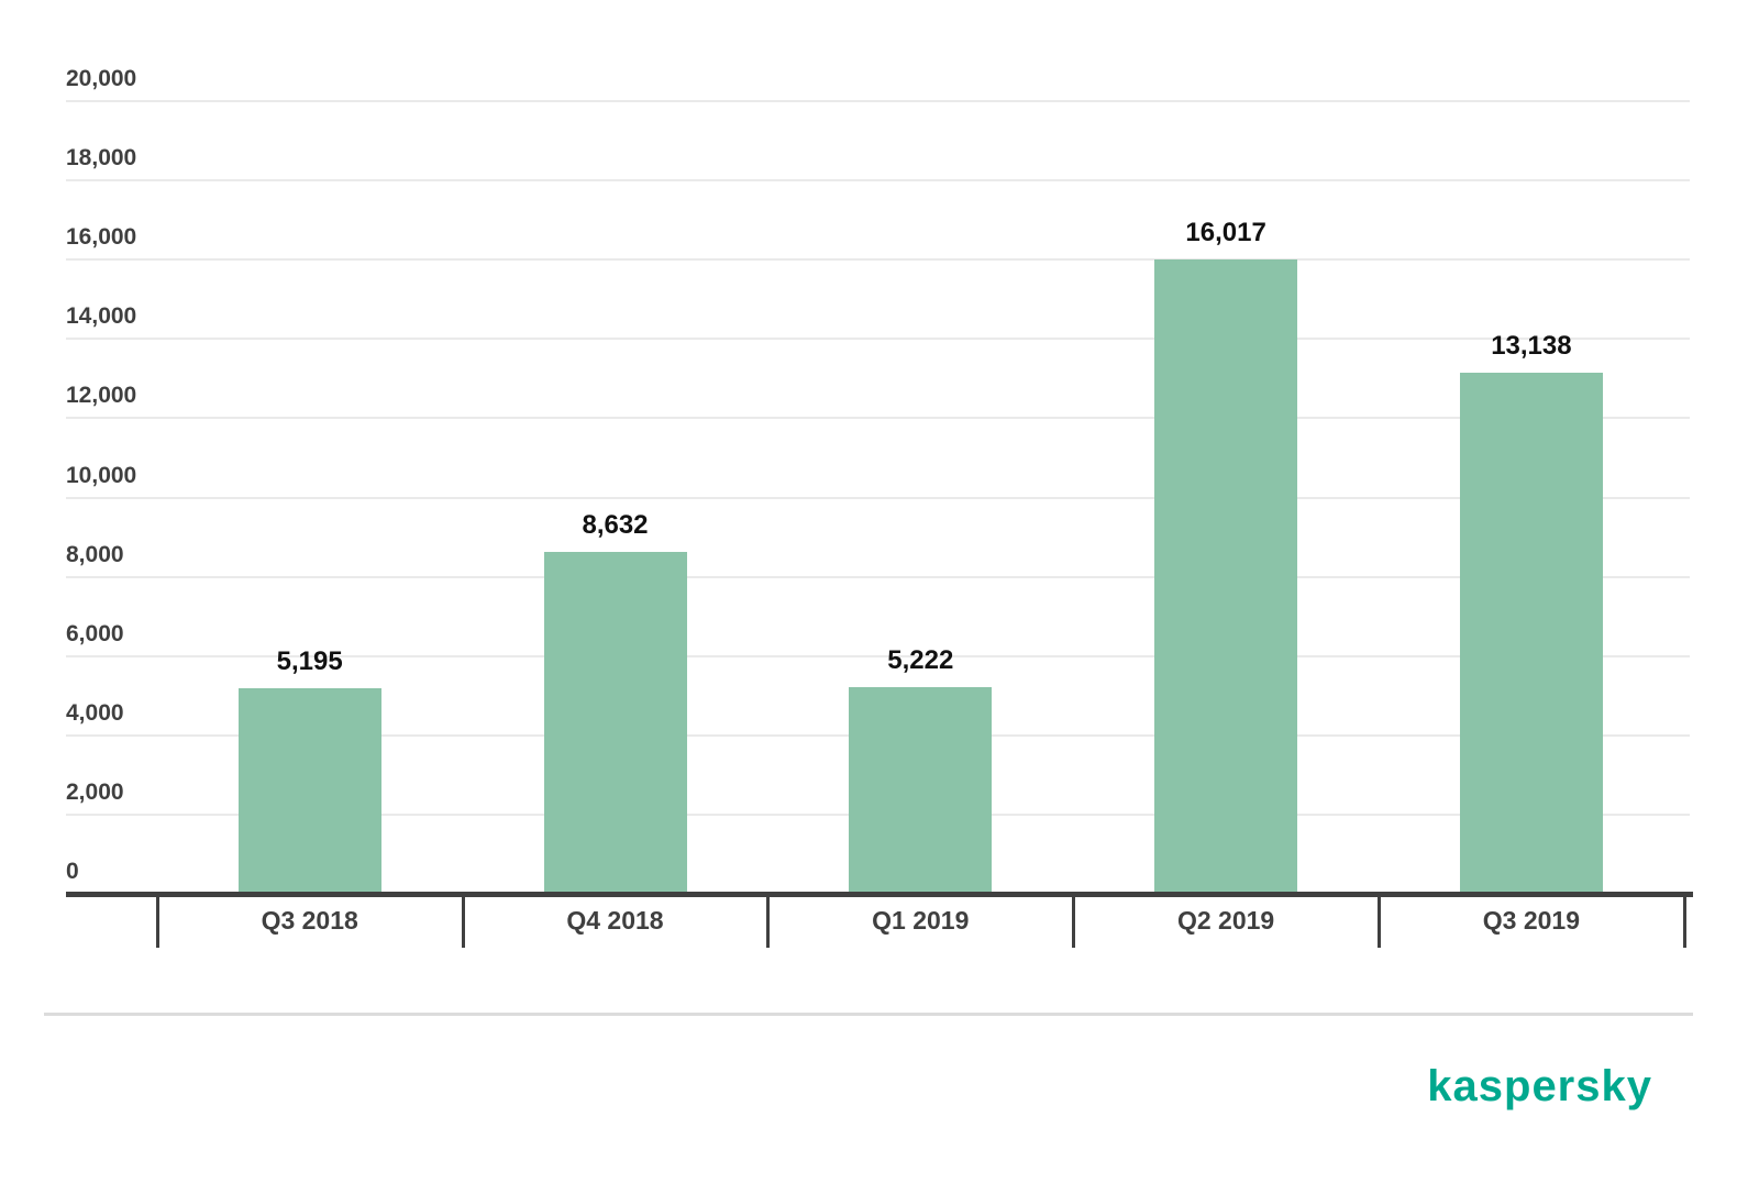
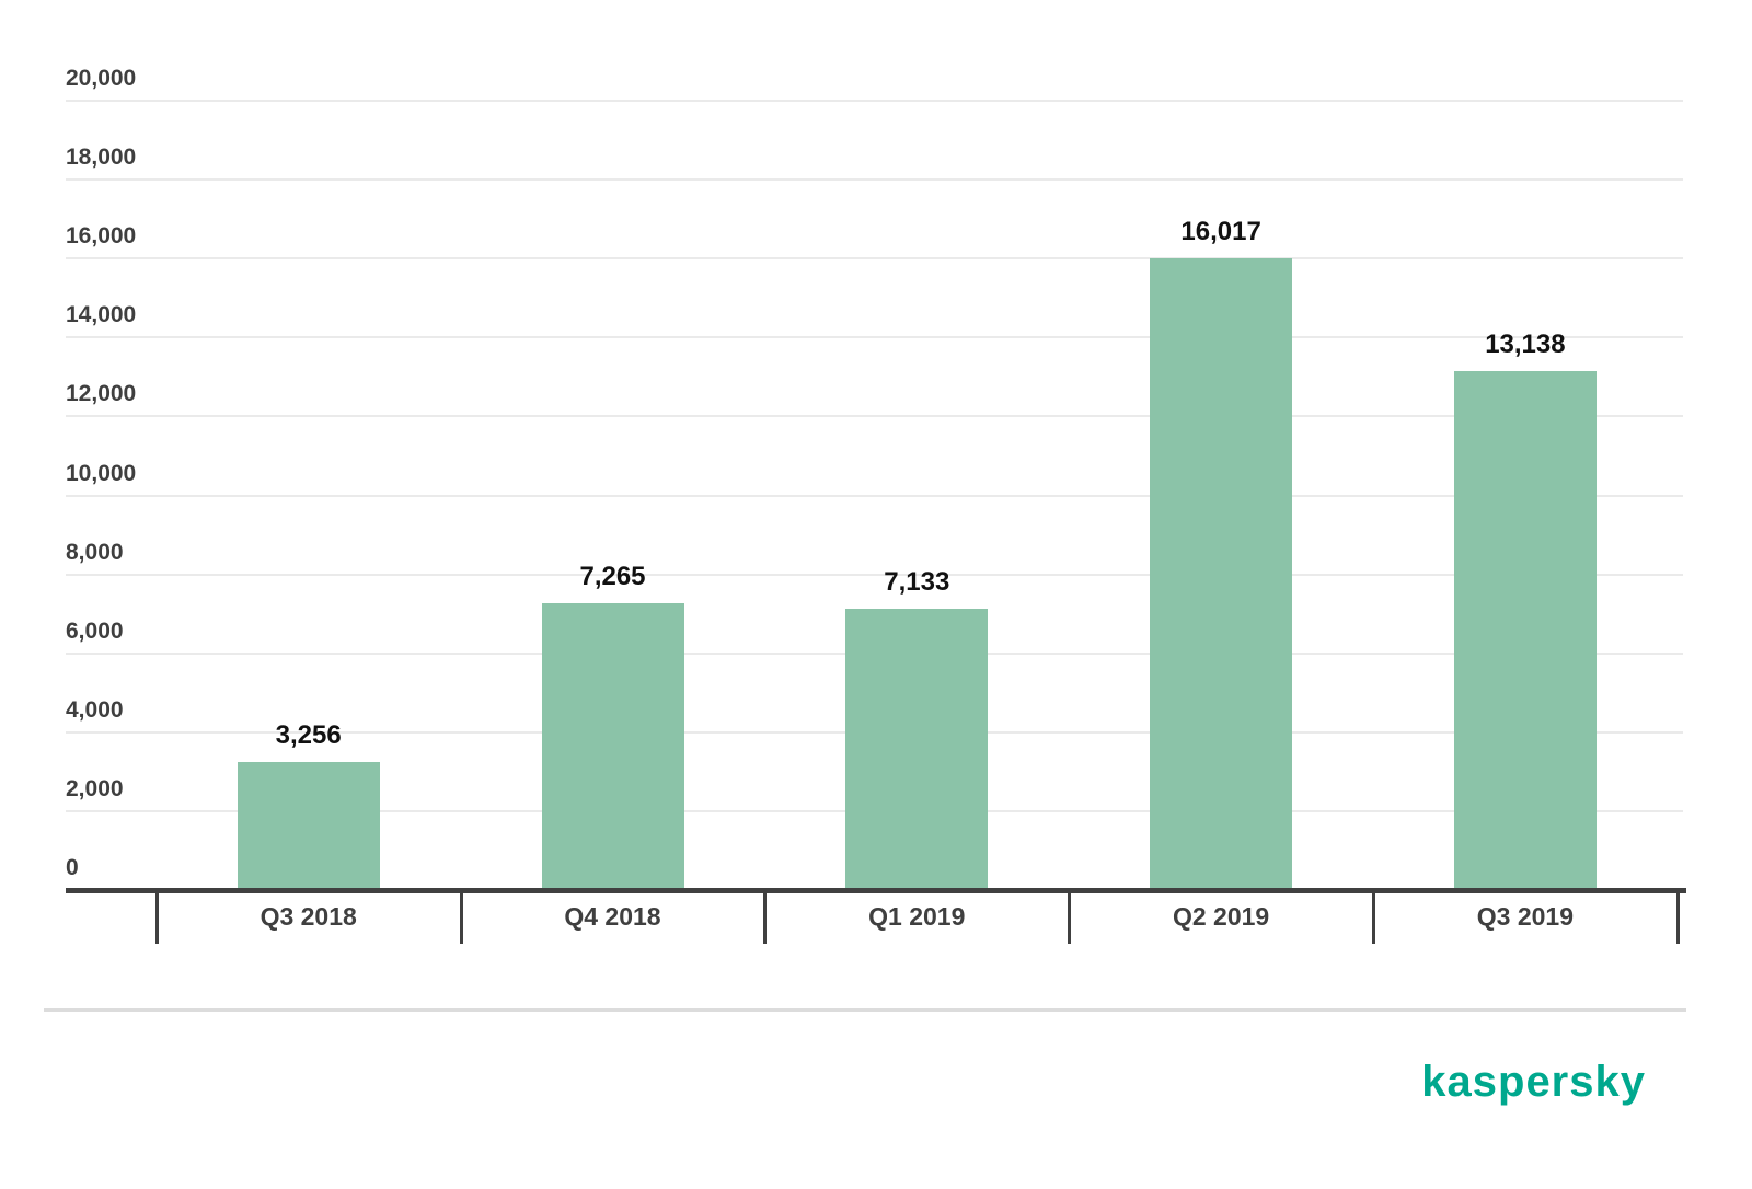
Q3 2018: 5,195 -> 3,256
Q4 2018: 8,632 -> 7,265
Q1 2019: 5,222 -> 7,133
